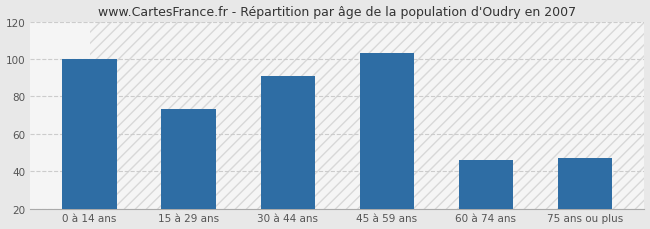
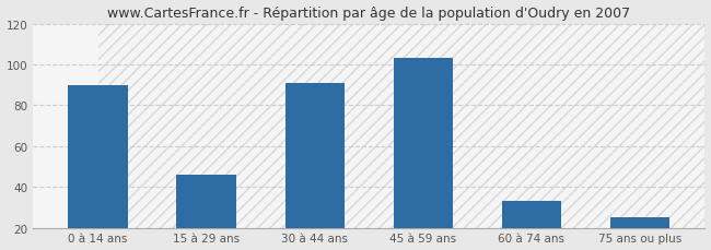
0 à 14 ans: 100 -> 90
15 à 29 ans: 73 -> 46
60 à 74 ans: 46 -> 33
75 ans ou plus: 47 -> 25
